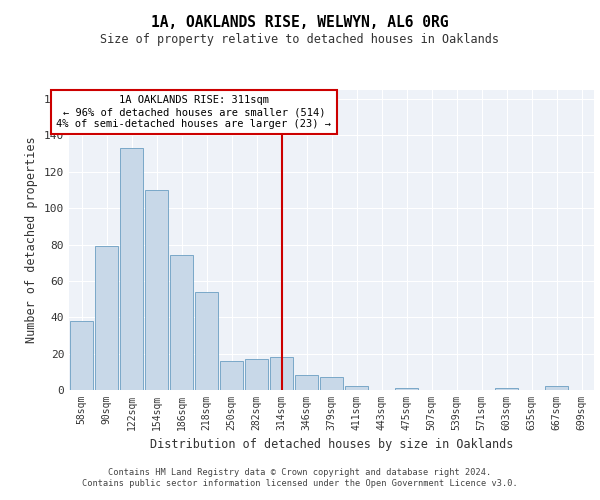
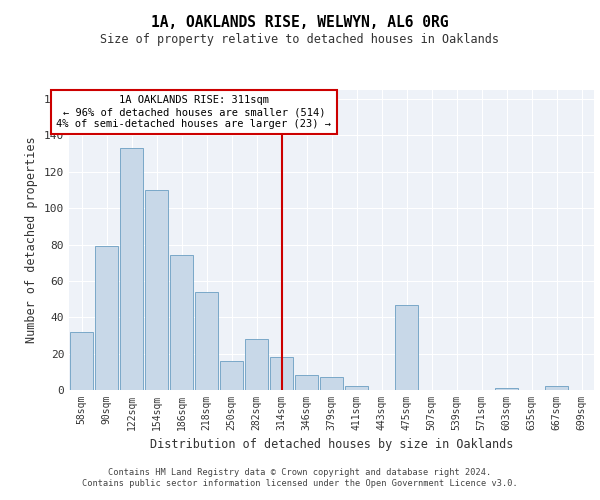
58sqm: 38 -> 32
282sqm: 17 -> 28
475sqm: 1 -> 47
